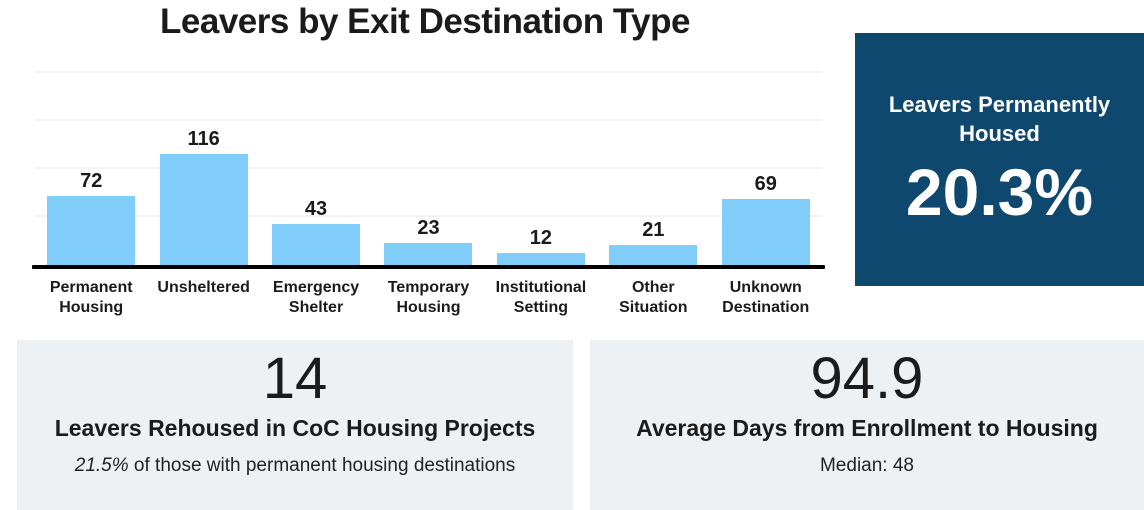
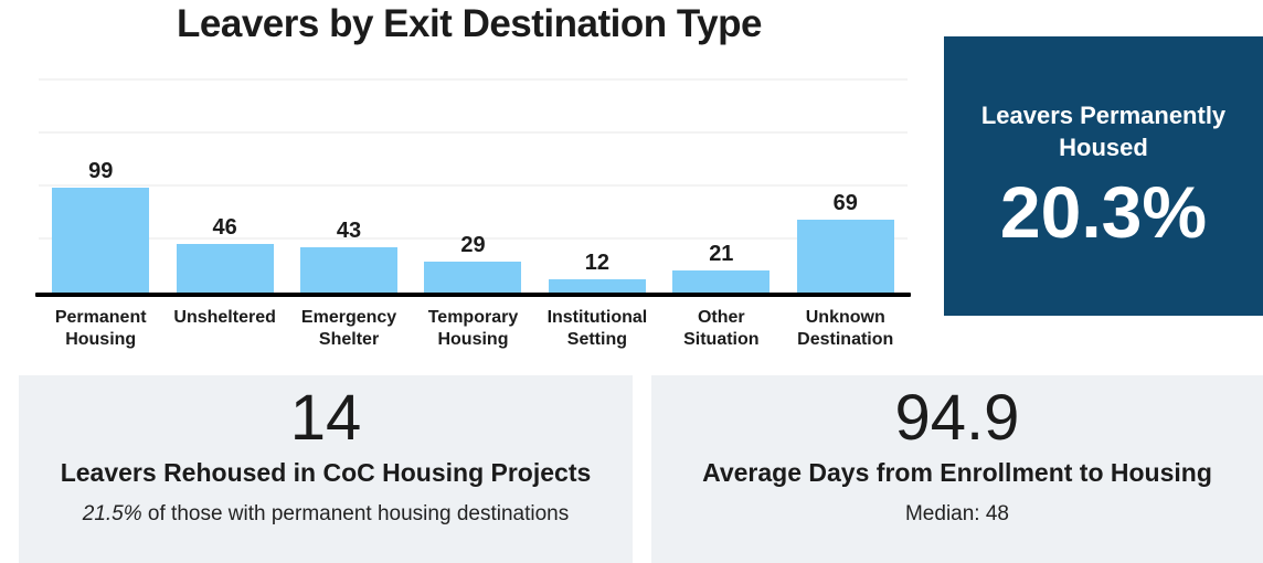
Permanent Housing: 72 -> 99
Unsheltered: 116 -> 46
Temporary Housing: 23 -> 29
